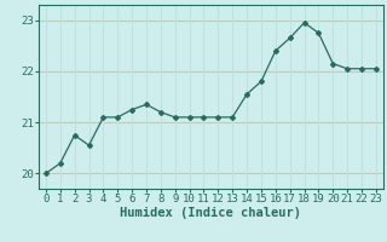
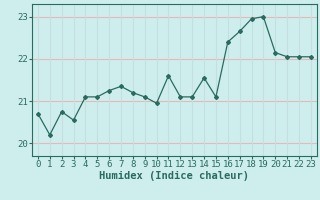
0: 20.00 -> 20.70
10: 21.10 -> 20.95
11: 21.10 -> 21.60
15: 21.80 -> 21.10
19: 22.75 -> 23.00
